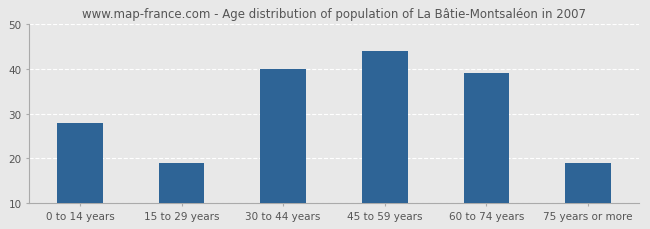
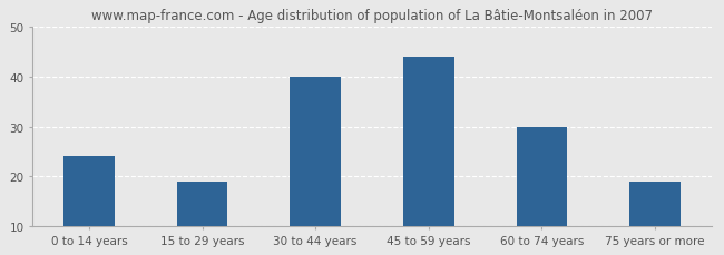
0 to 14 years: 28 -> 24
60 to 74 years: 39 -> 30
